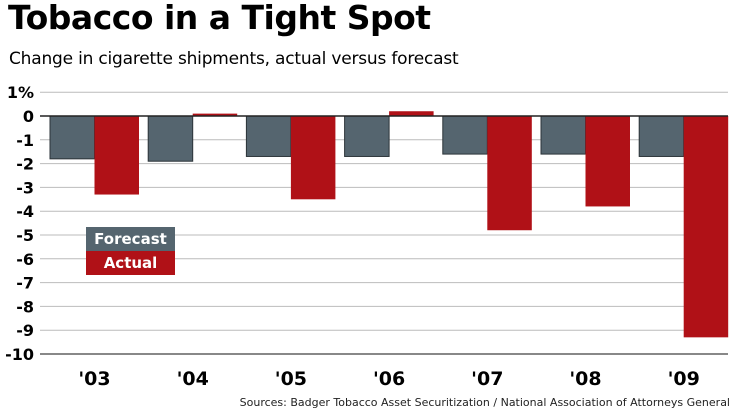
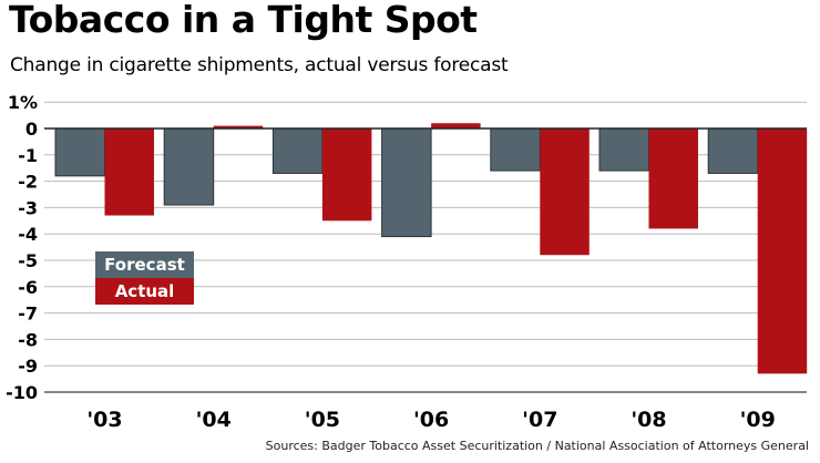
Forecast/'04: -1.9% -> -2.9%
Forecast/'06: -1.7% -> -4.1%
